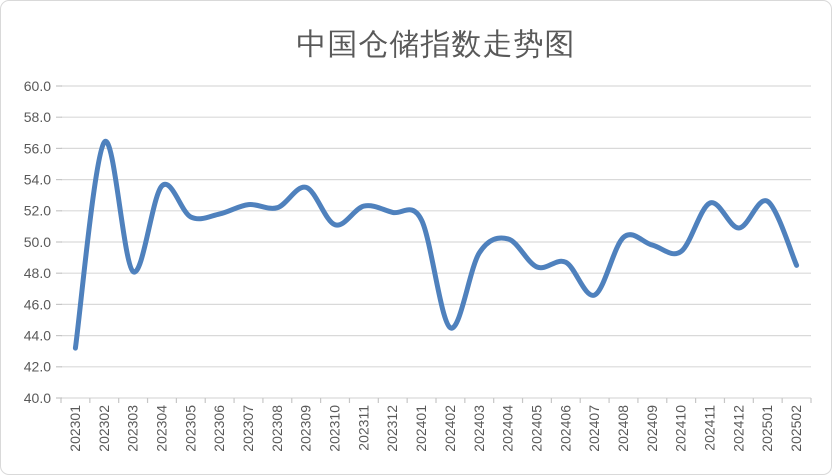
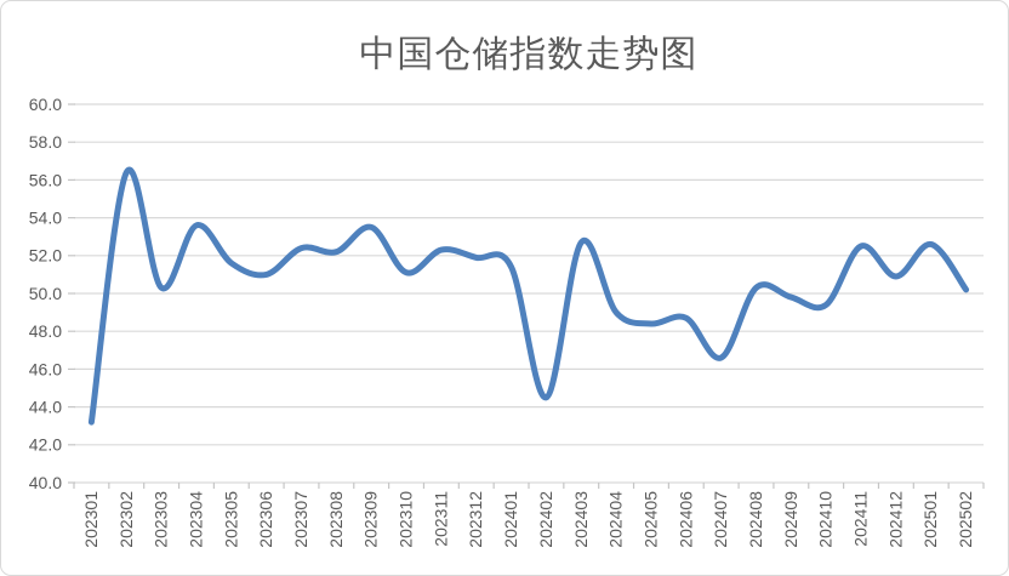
202303: 48.1 -> 50.3
202306: 51.8 -> 51.0
202403: 49.3 -> 52.7
202404: 50.2 -> 49.0
202502: 48.5 -> 50.2
